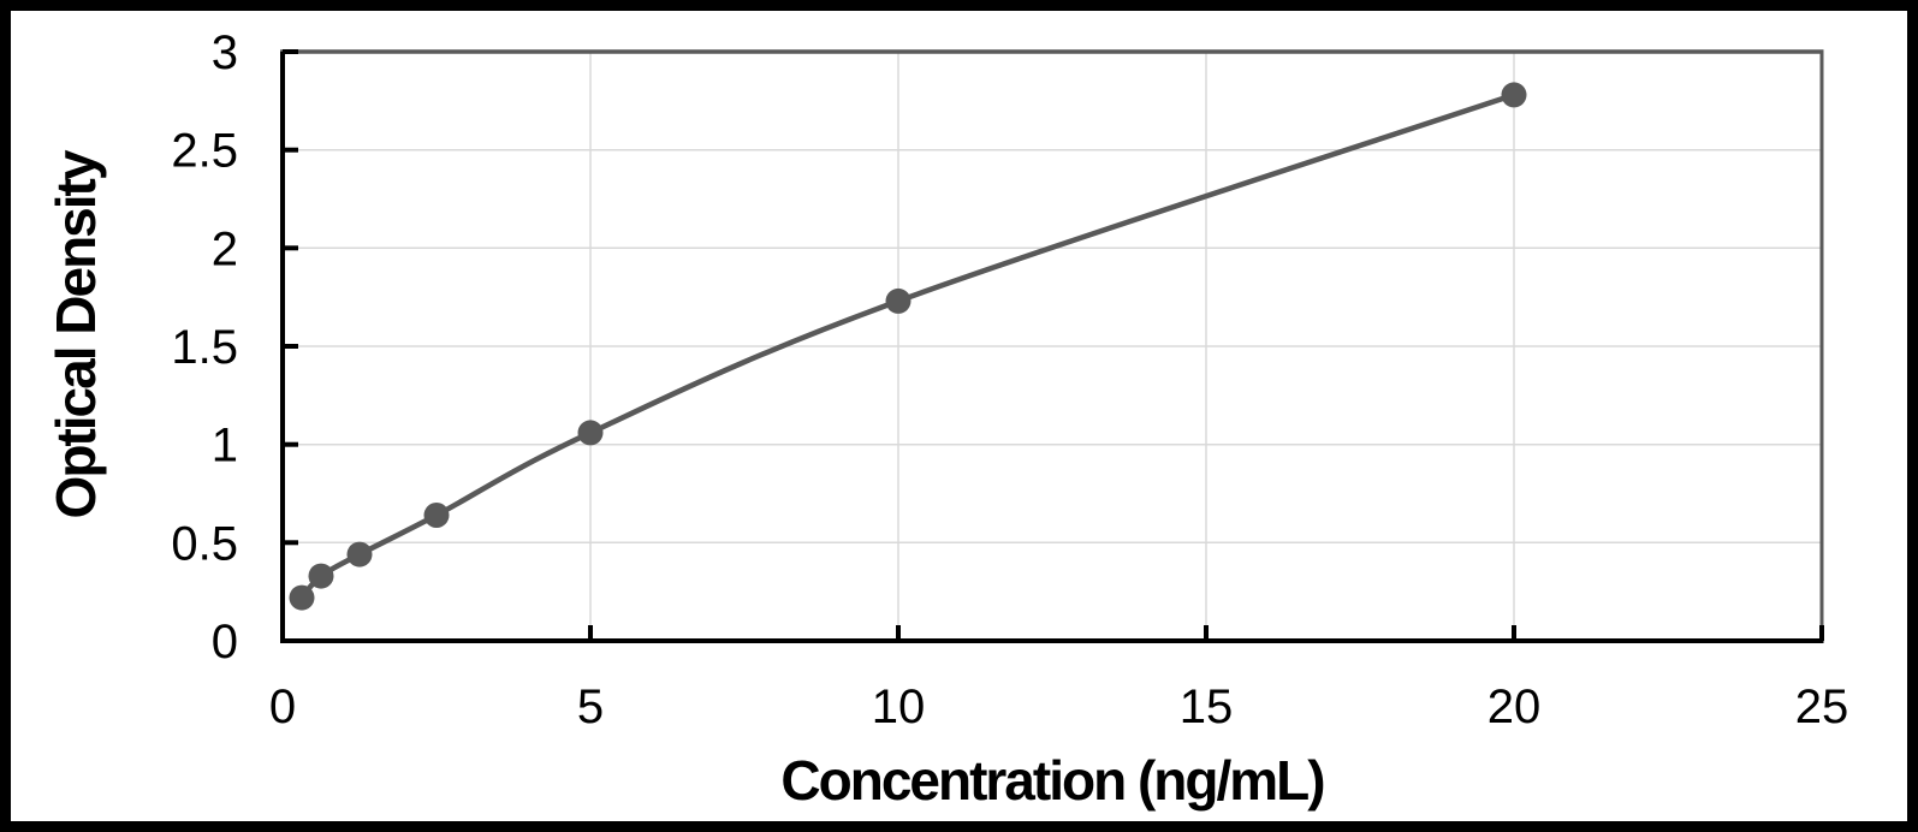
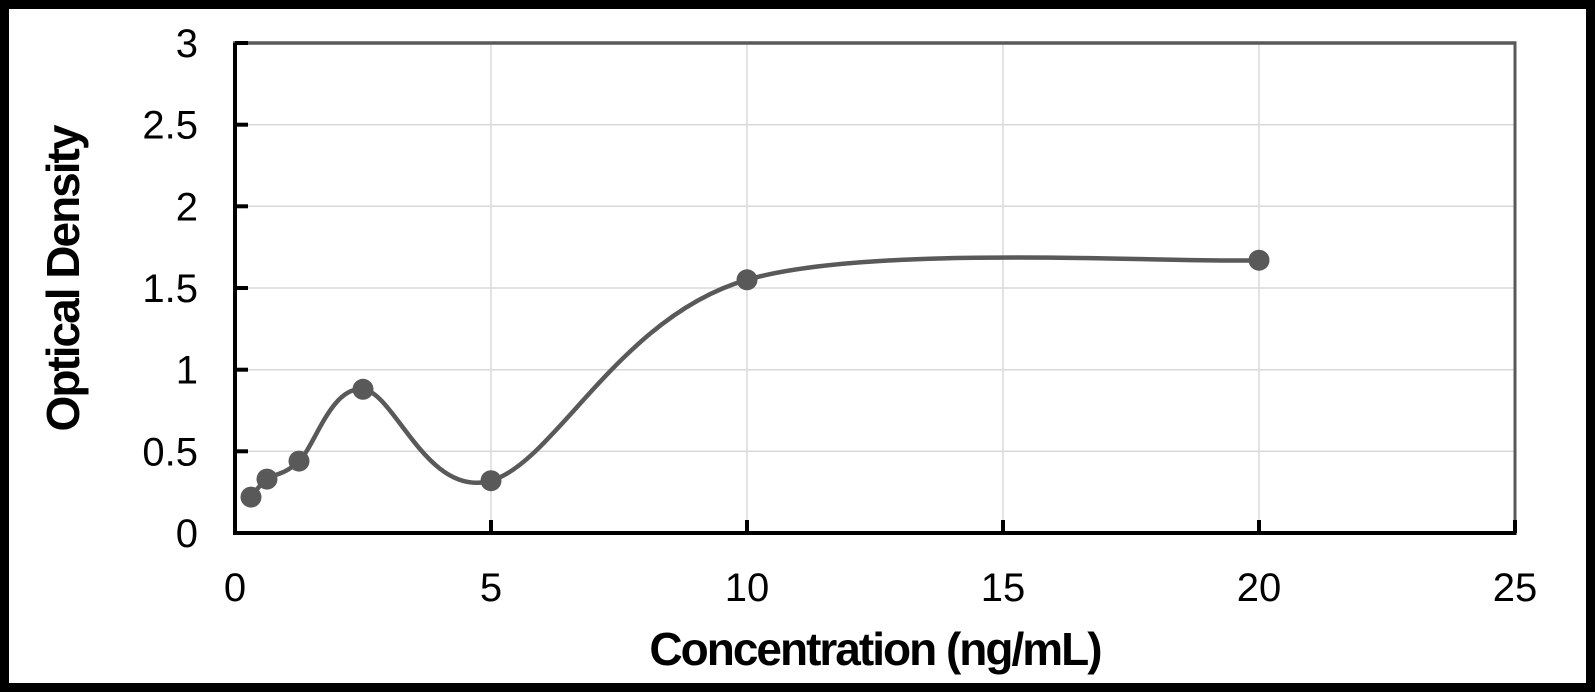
2.5: 0.64 -> 0.88
5: 1.06 -> 0.32
10: 1.73 -> 1.55
20: 2.78 -> 1.67
